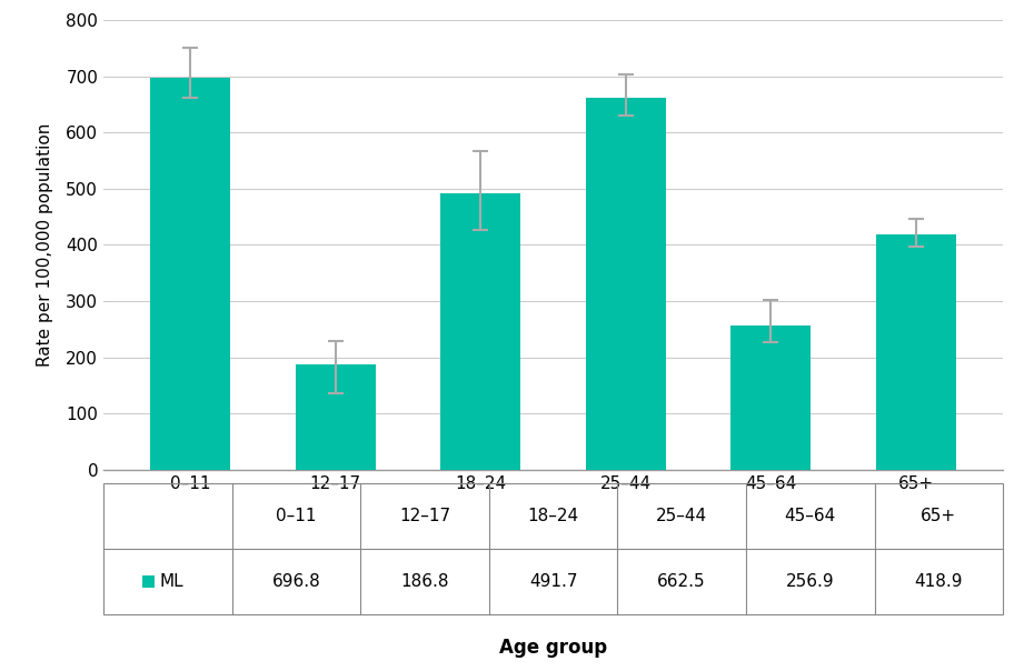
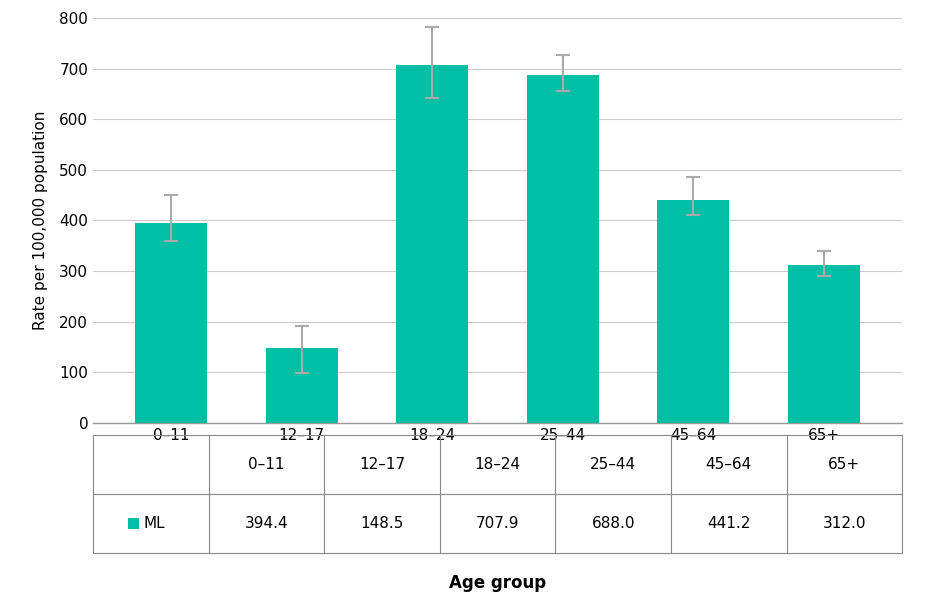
0–11: 696.8 -> 394.4
12–17: 186.8 -> 148.5
18–24: 491.7 -> 707.9
25–44: 662.5 -> 688.0
45–64: 256.9 -> 441.2
65+: 418.9 -> 312.0
